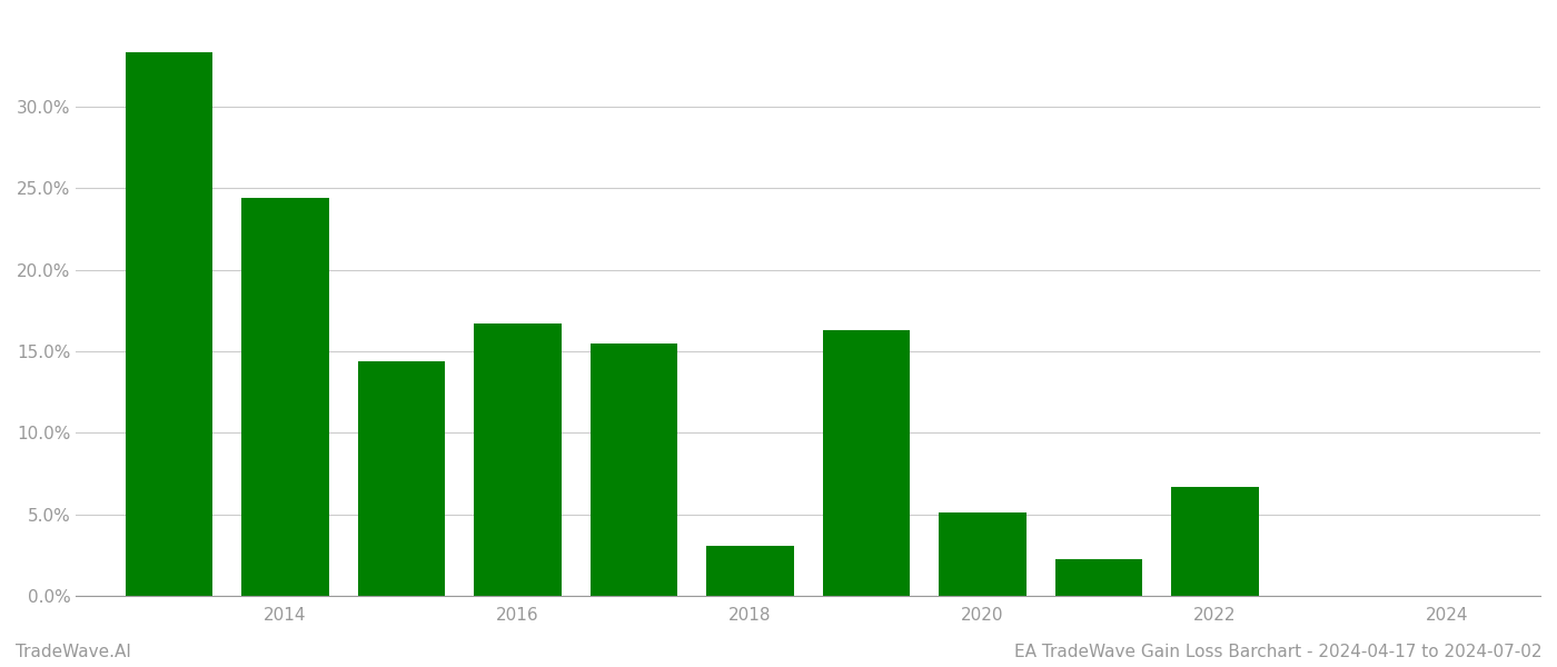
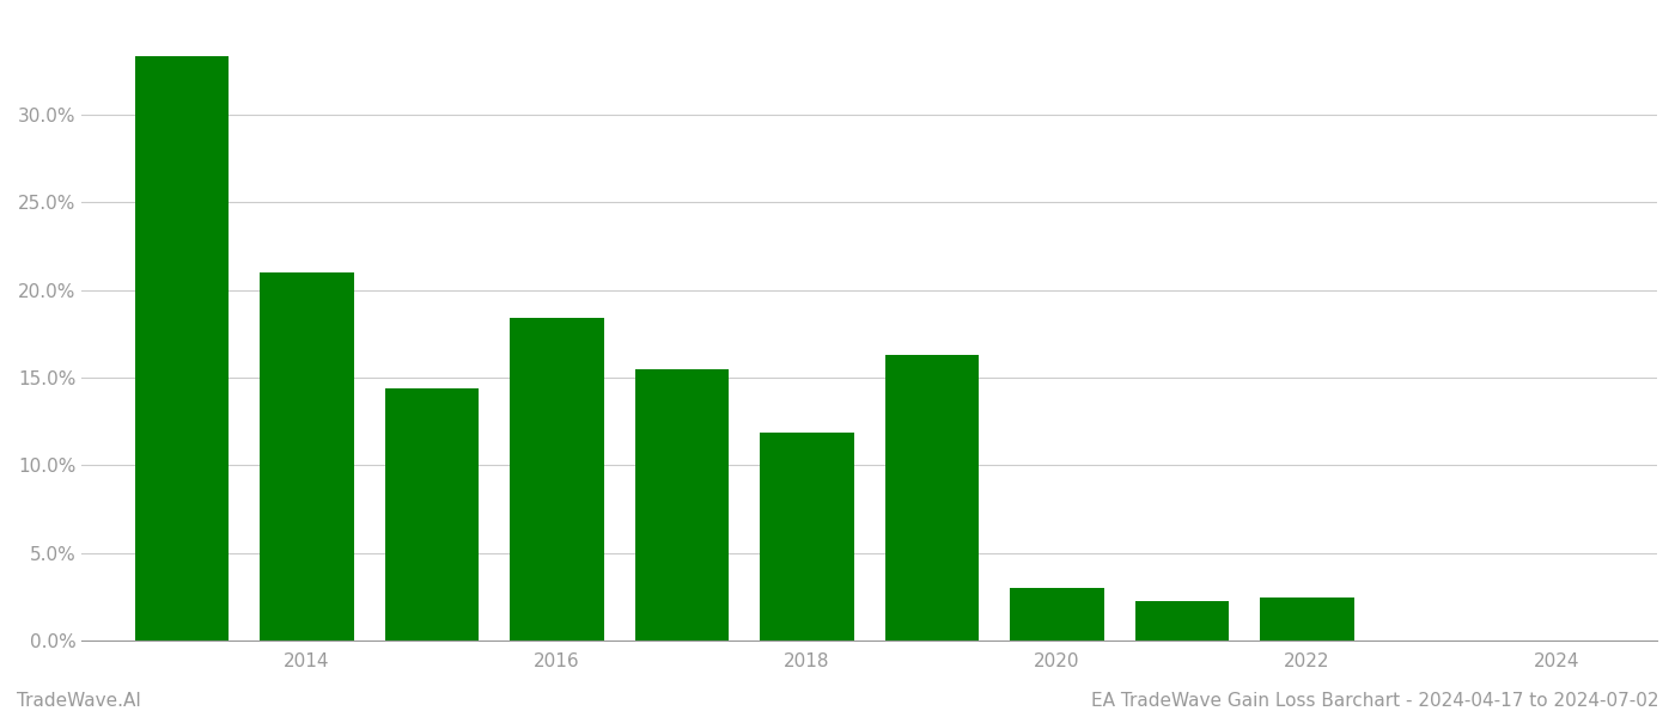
2014: 24.4% -> 21.0%
2016: 16.7% -> 18.4%
2018: 3.1% -> 11.9%
2020: 5.1% -> 3.0%
2022: 6.7% -> 2.5%
